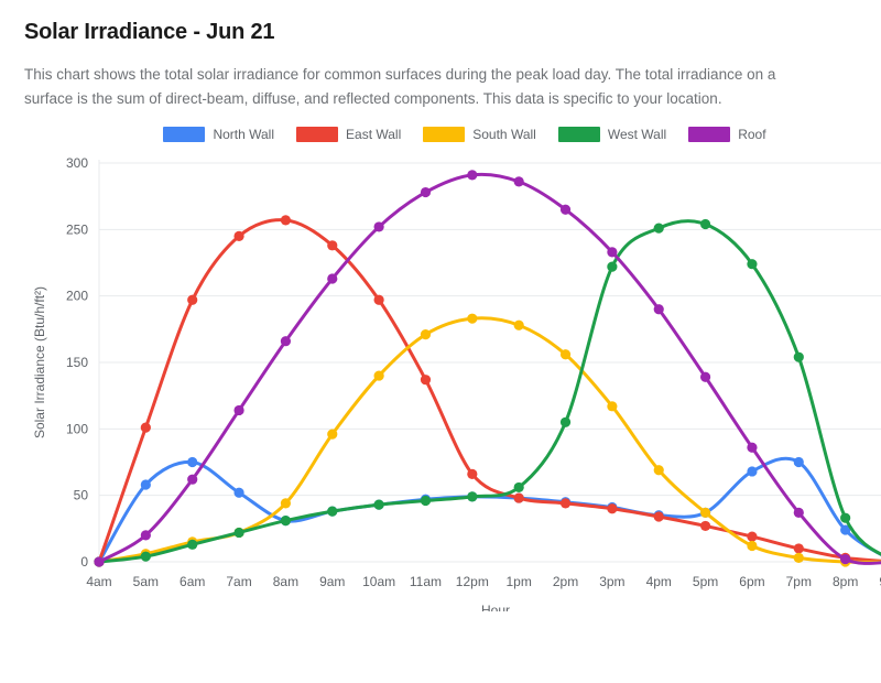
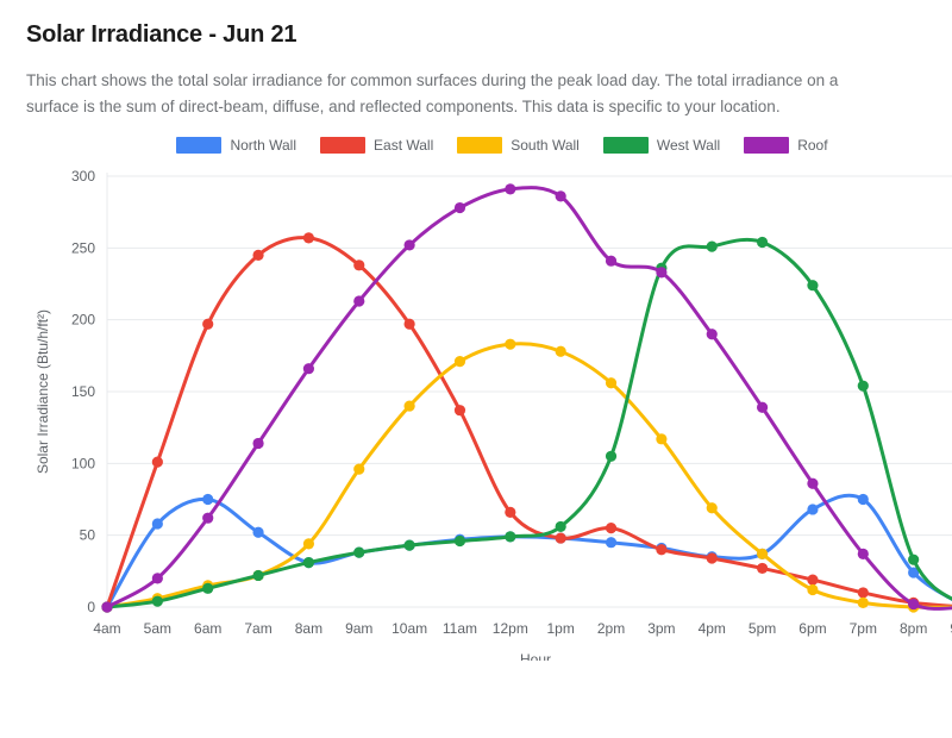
East Wall/2pm: 44 -> 55
Roof/2pm: 265 -> 241
West Wall/3pm: 222 -> 236
